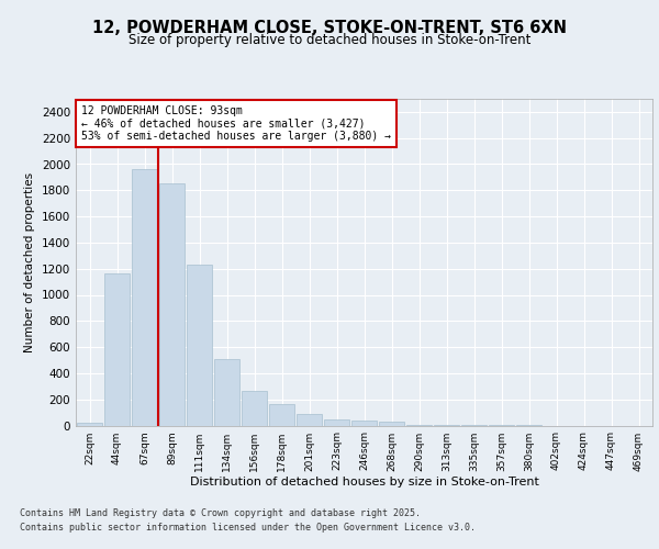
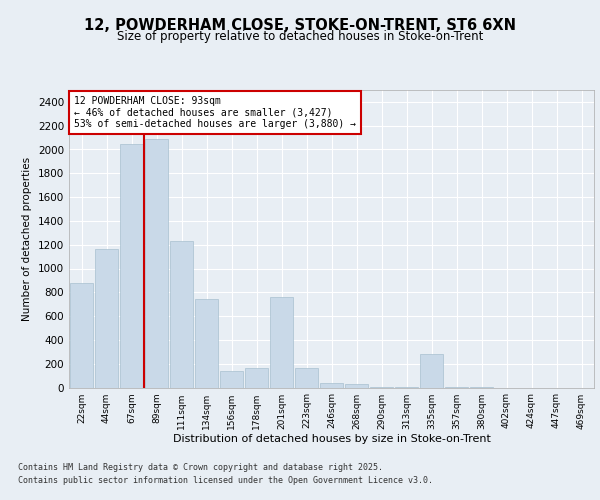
22sqm: 20 -> 880
67sqm: 1960 -> 2050
89sqm: 1850 -> 2090
134sqm: 510 -> 740
156sqm: 260 -> 140
201sqm: 90 -> 760
223sqm: 40 -> 160
335sqm: 0 -> 280
